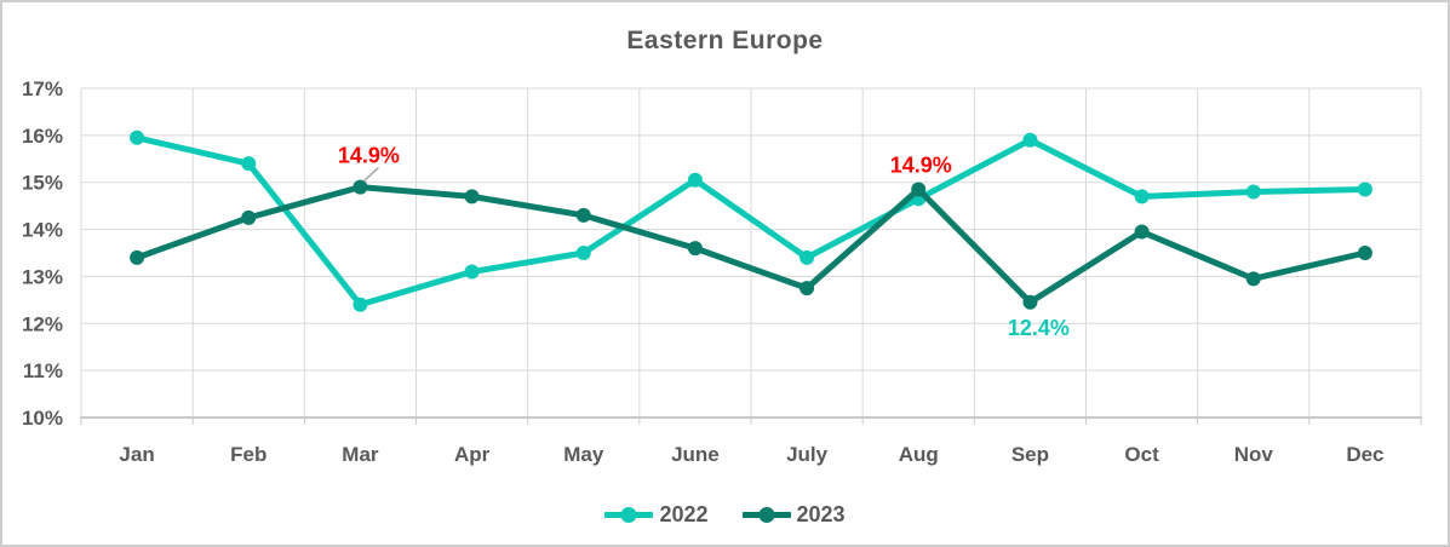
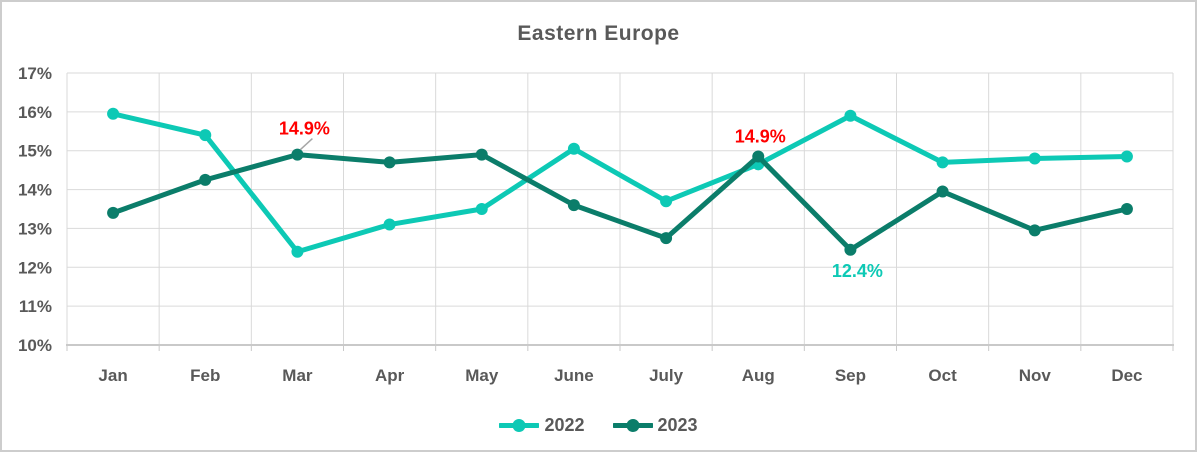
2023/May: 14.3% -> 14.9%
2022/July: 13.4% -> 13.7%
